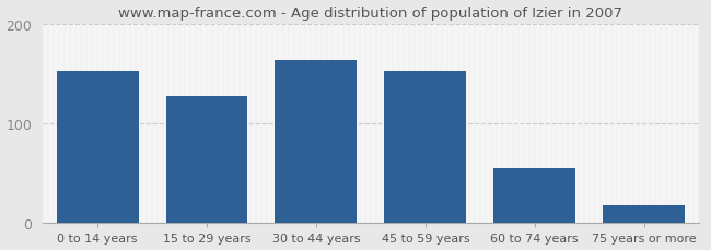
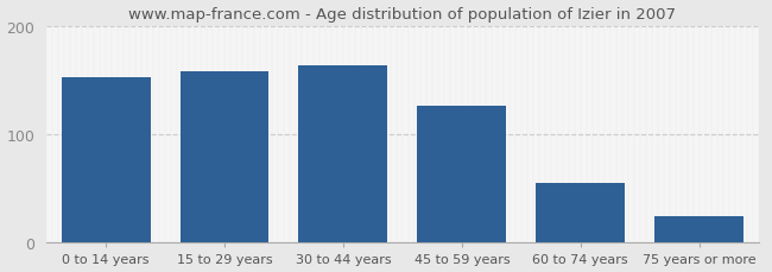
15 to 29 years: 127 -> 158
45 to 59 years: 152 -> 126
75 years or more: 18 -> 24
